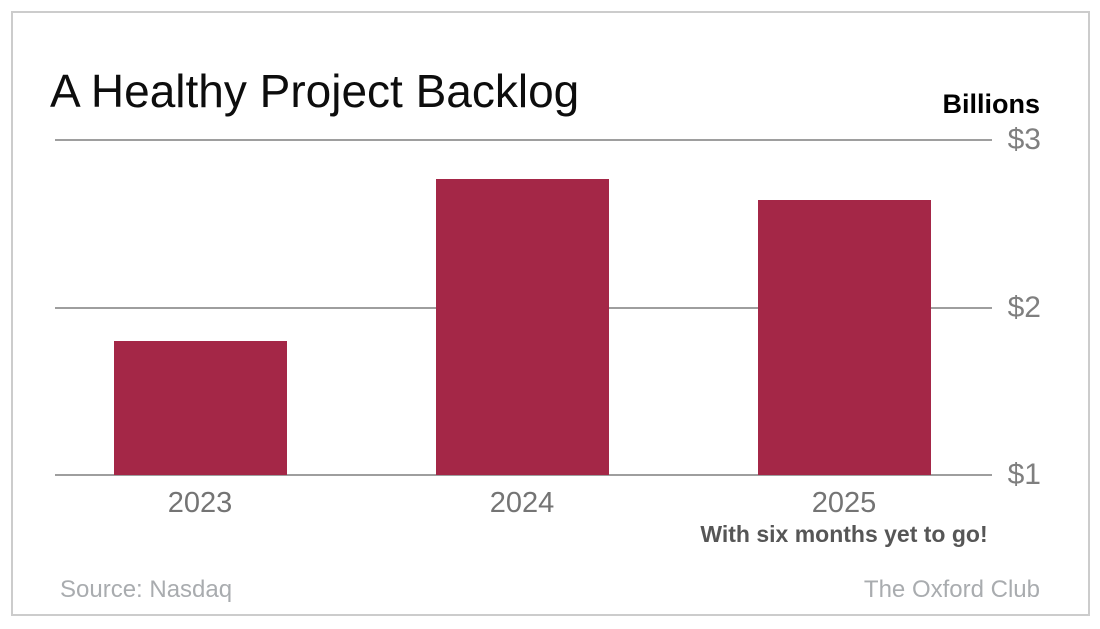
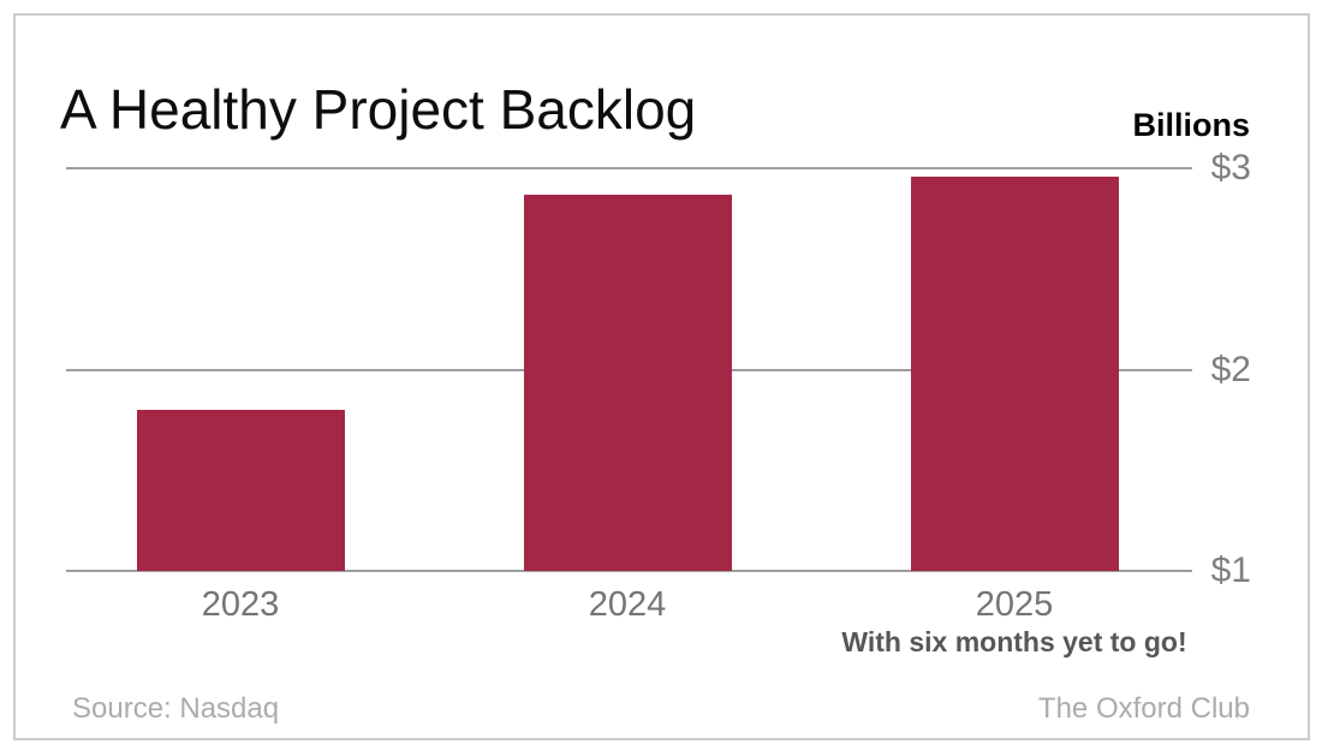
2024: $2.77 -> $2.87
2025: $2.64 -> $2.96
